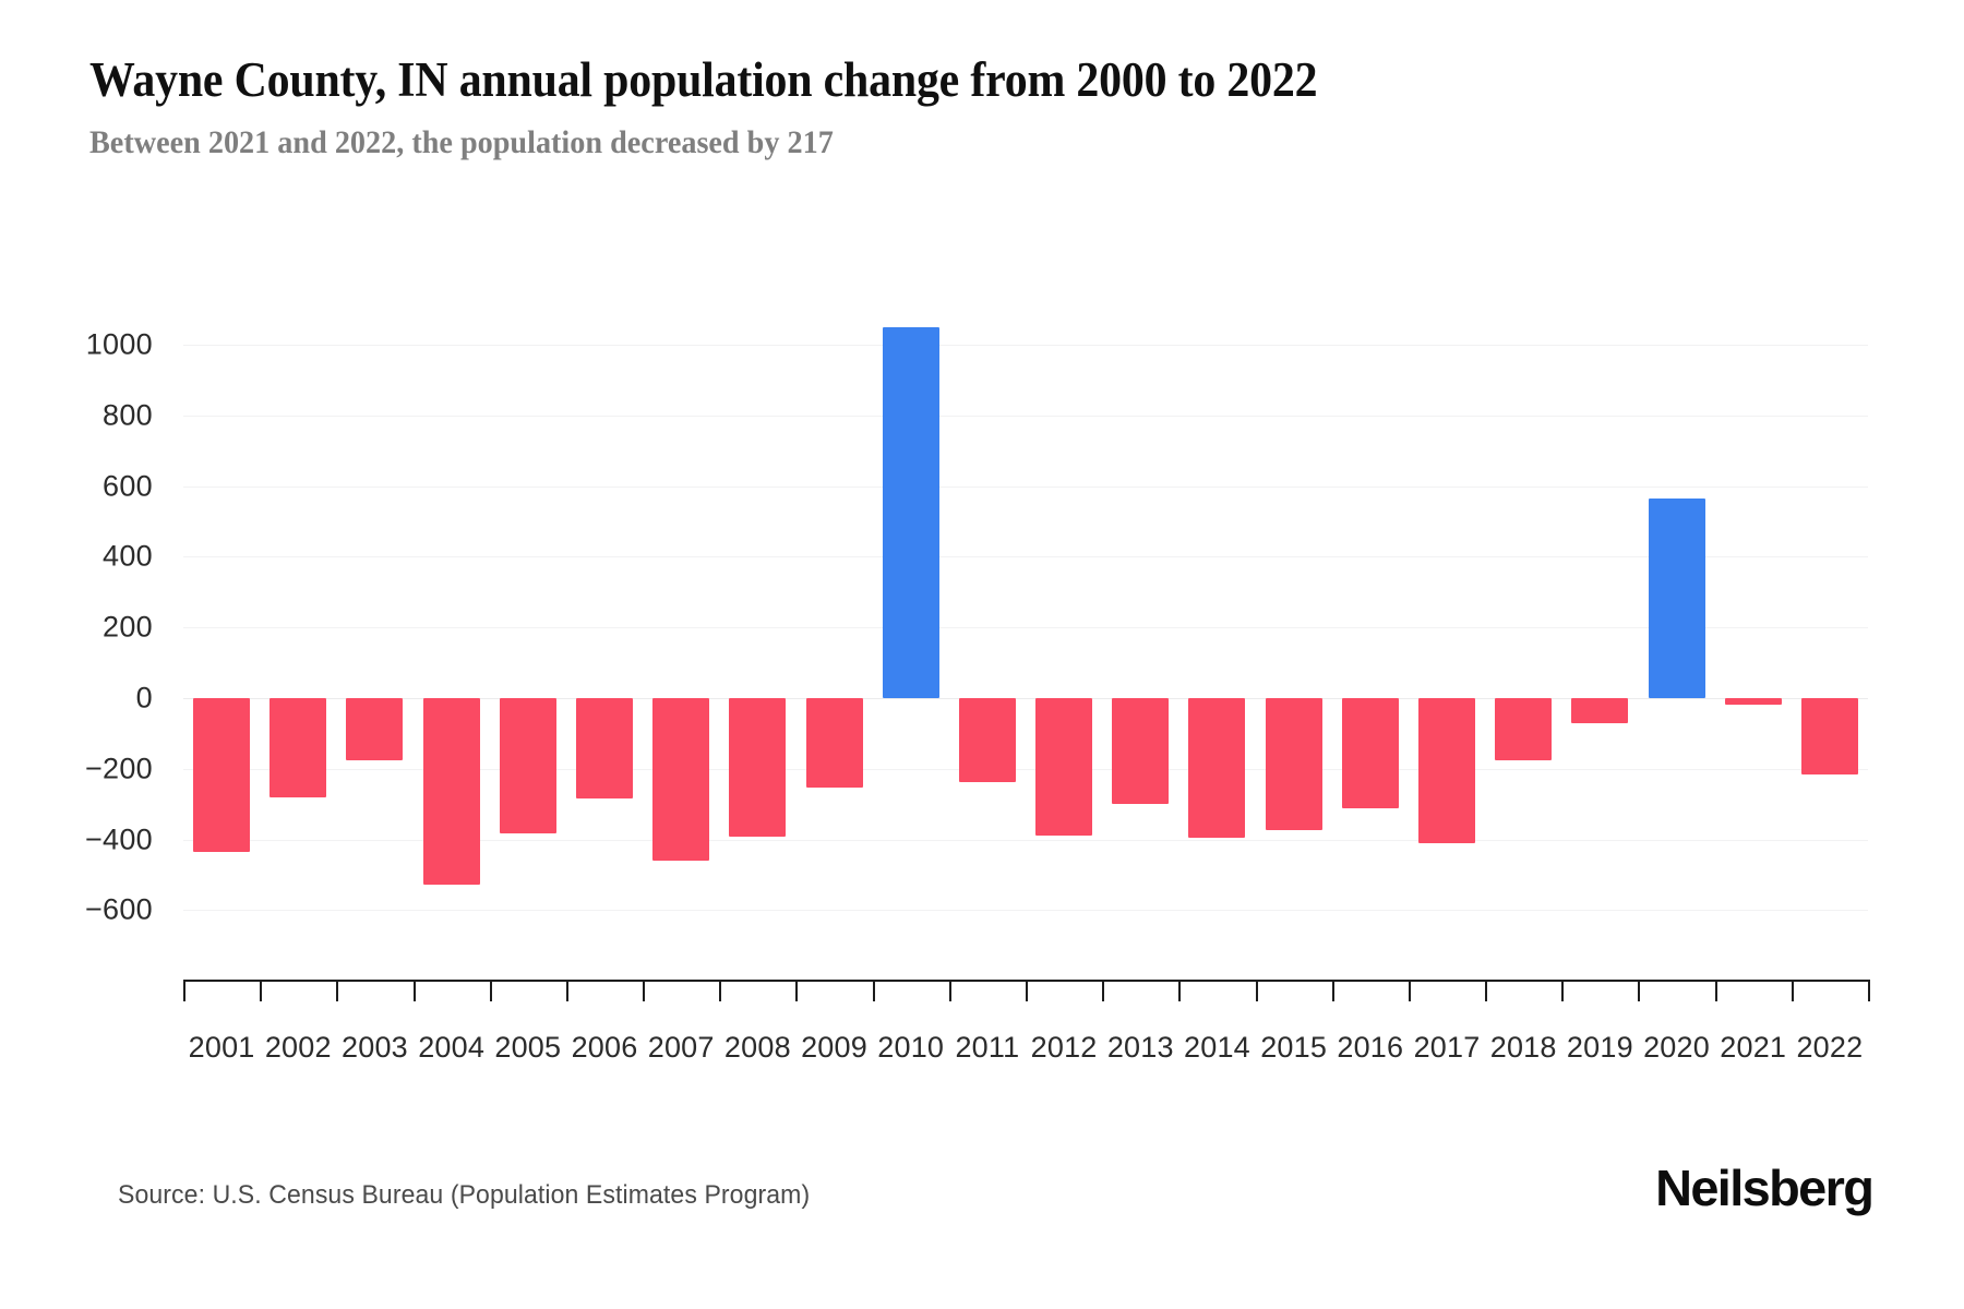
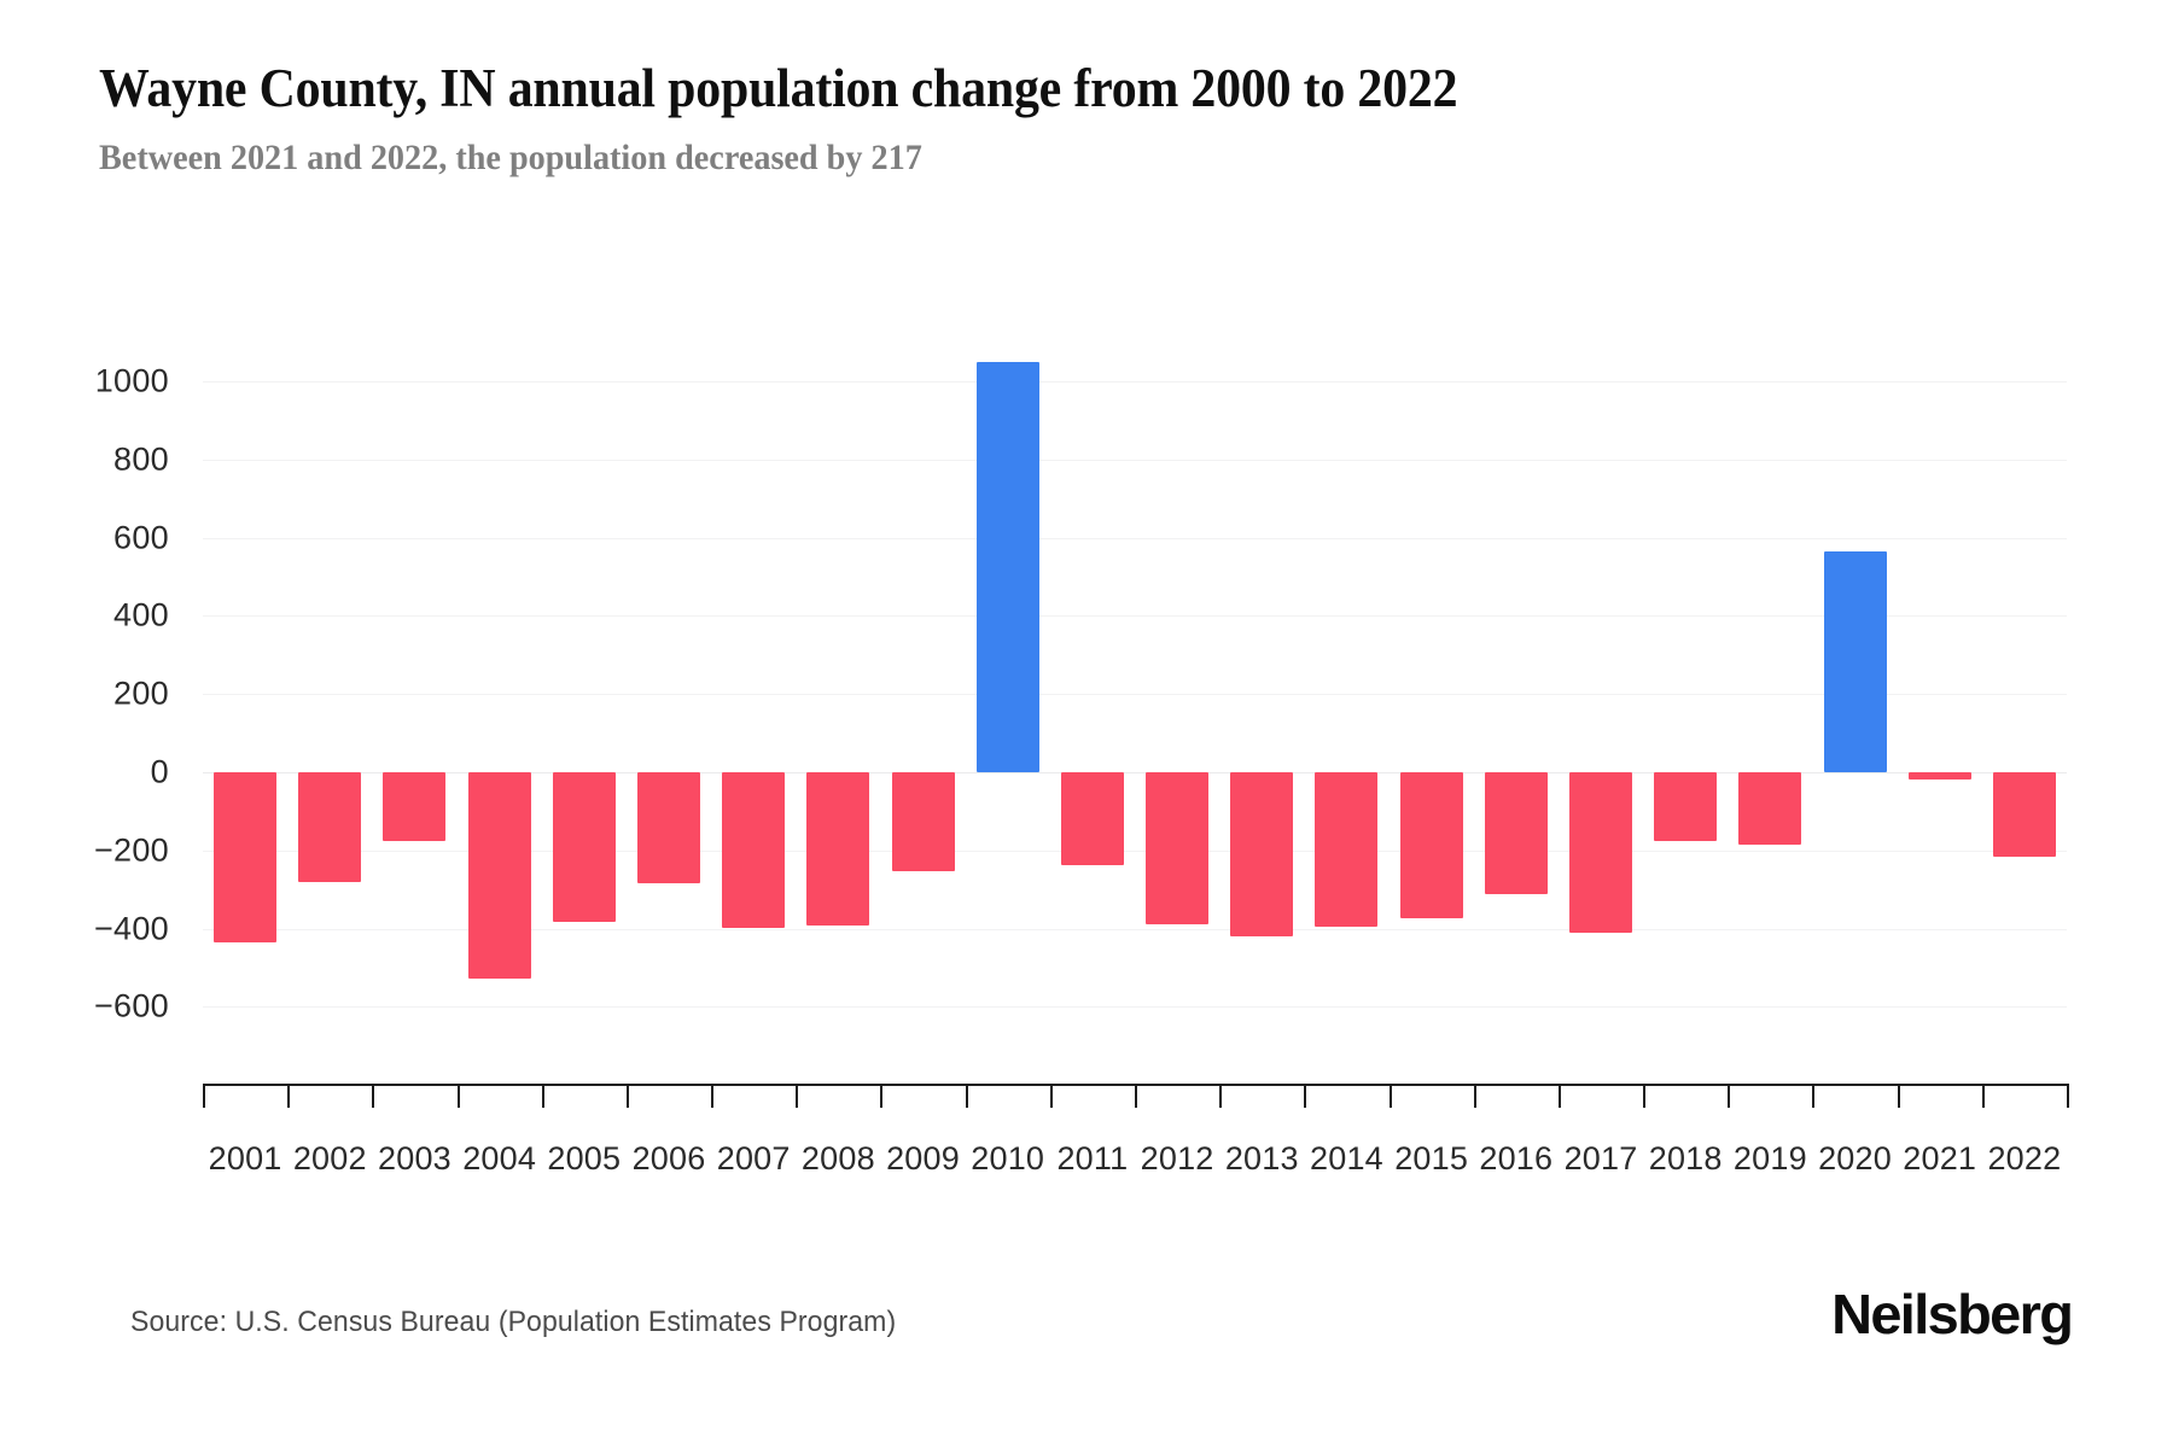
2007: -460 -> -400
2013: -300 -> -420
2019: -70 -> -190
